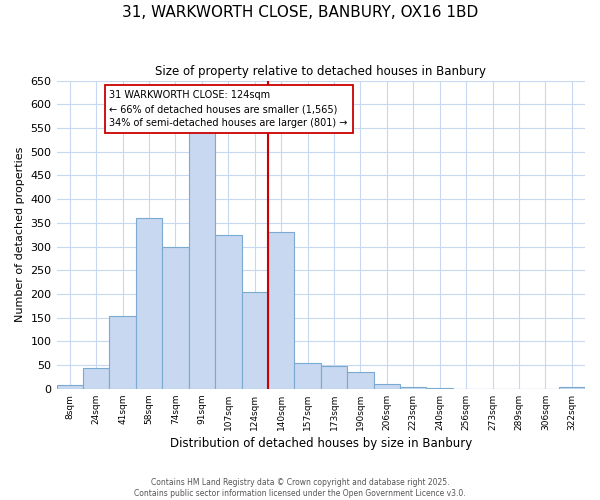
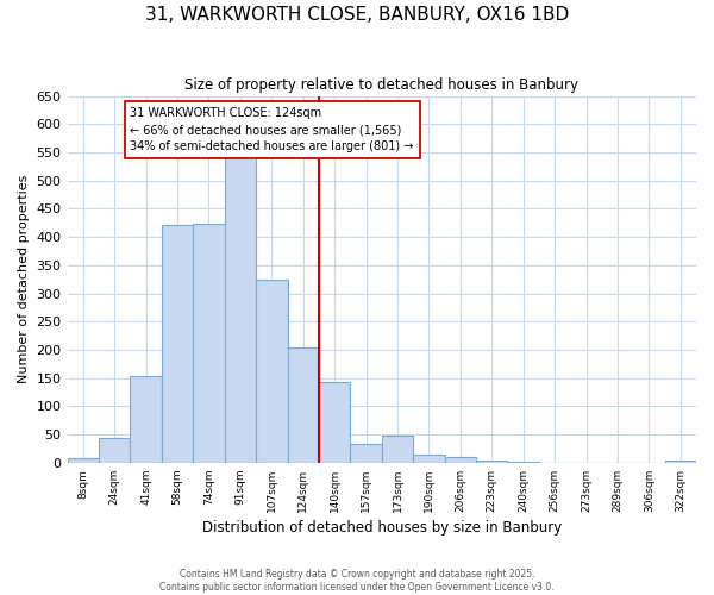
58sqm: 360 -> 422
74sqm: 300 -> 424
140sqm: 330 -> 143
157sqm: 55 -> 33
190sqm: 35 -> 14
